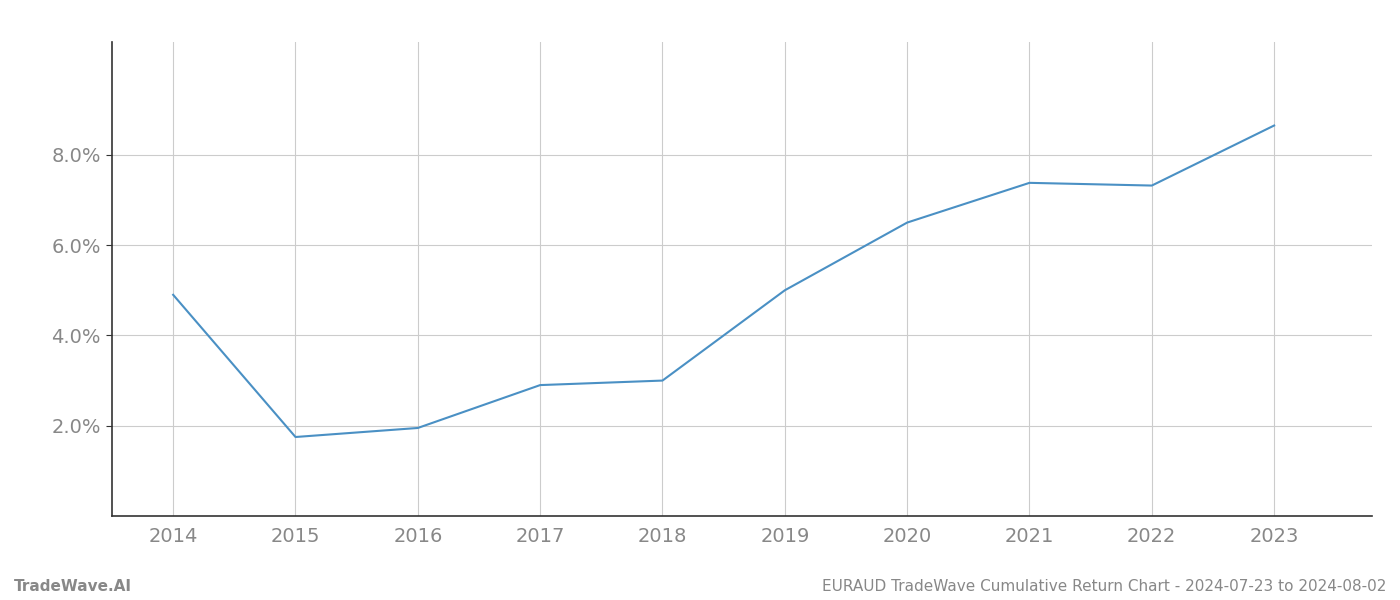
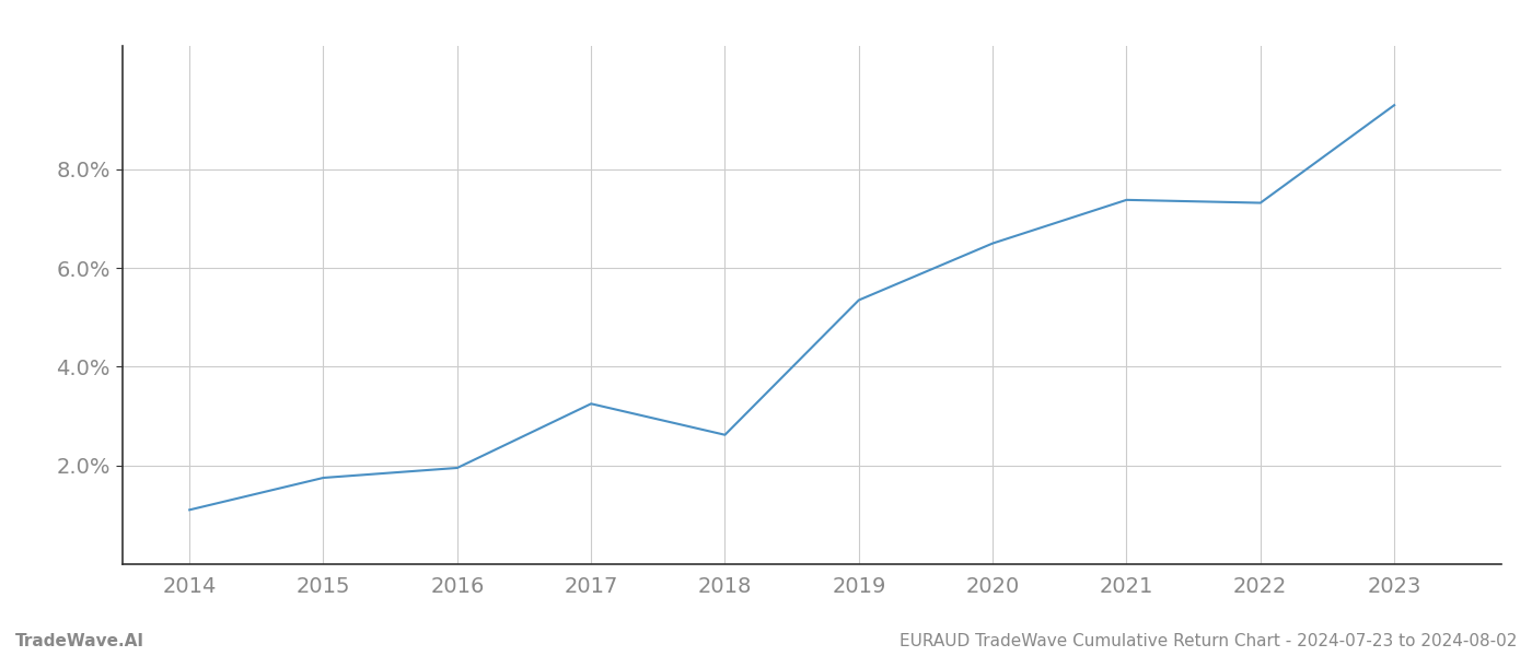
2014: 4.90% -> 1.10%
2017: 2.90% -> 3.25%
2018: 3.00% -> 2.62%
2019: 5.00% -> 5.35%
2023: 8.65% -> 9.30%
